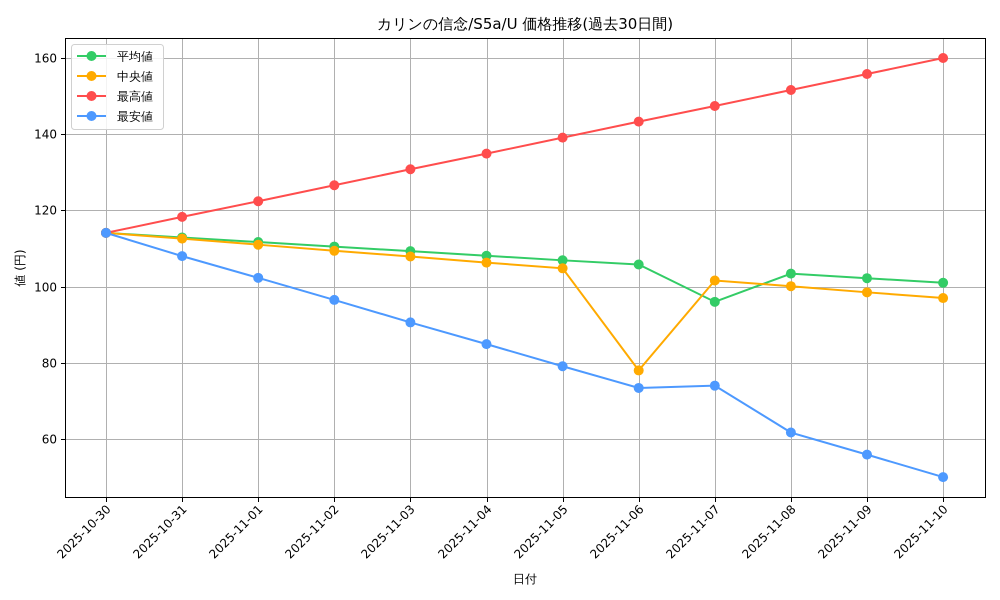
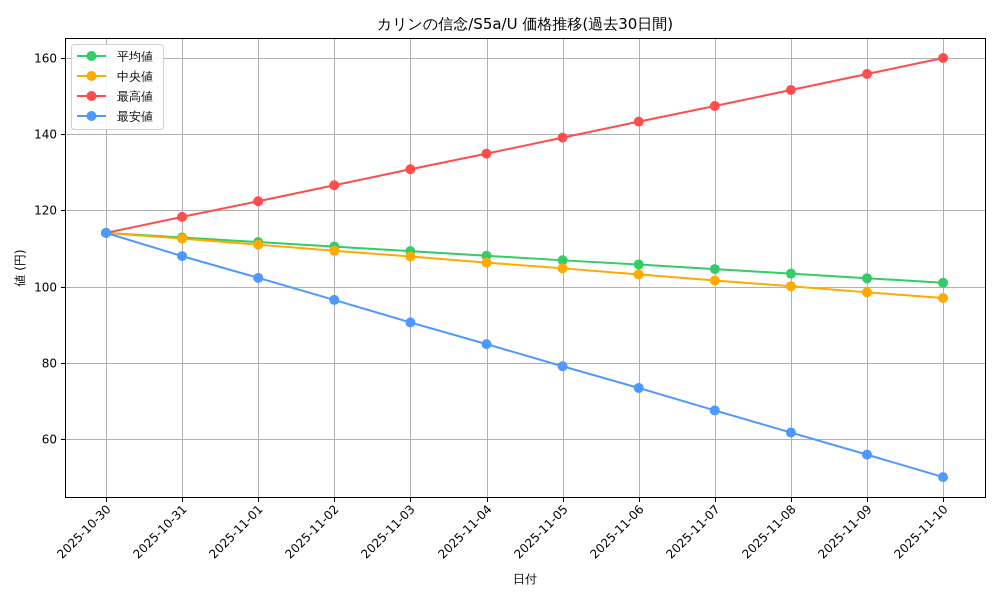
中央値/2025-11-06: 78 -> 103
平均値/2025-11-07: 96 -> 105
最安値/2025-11-07: 74 -> 68
